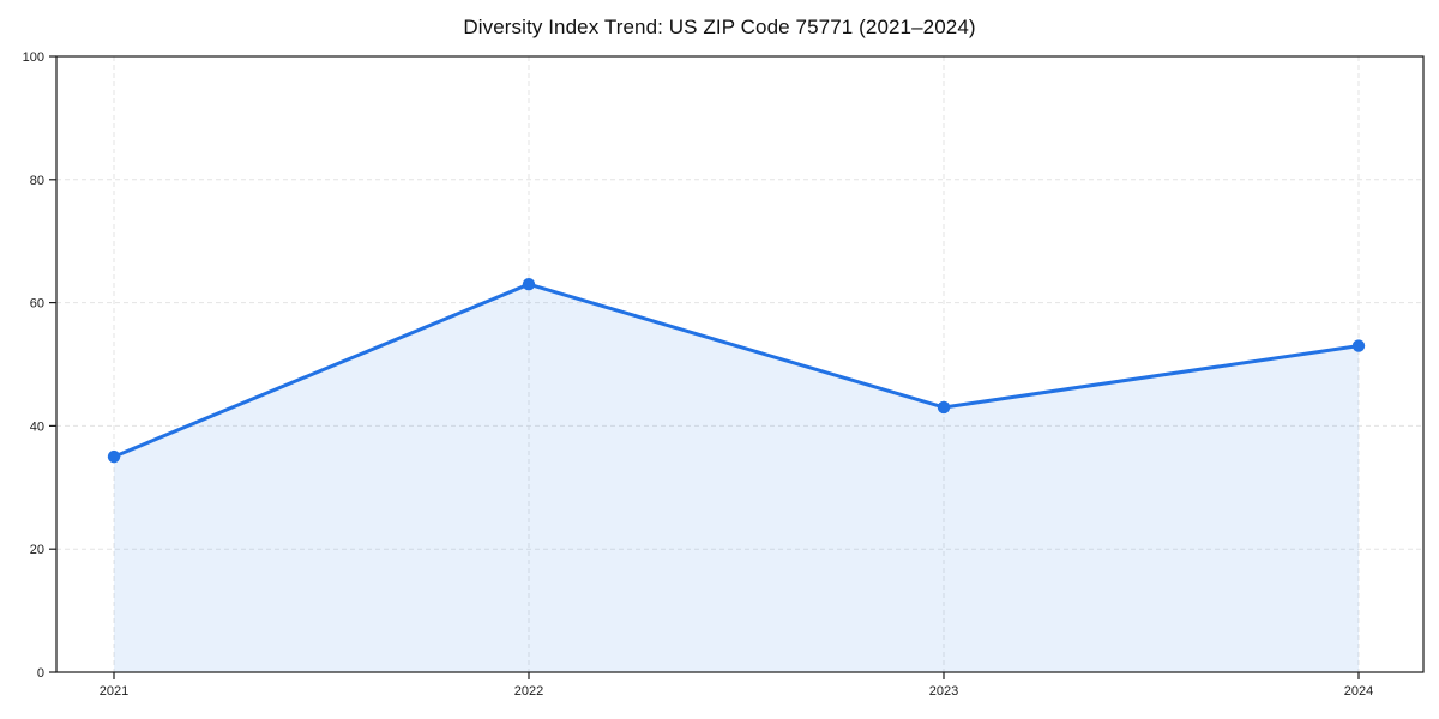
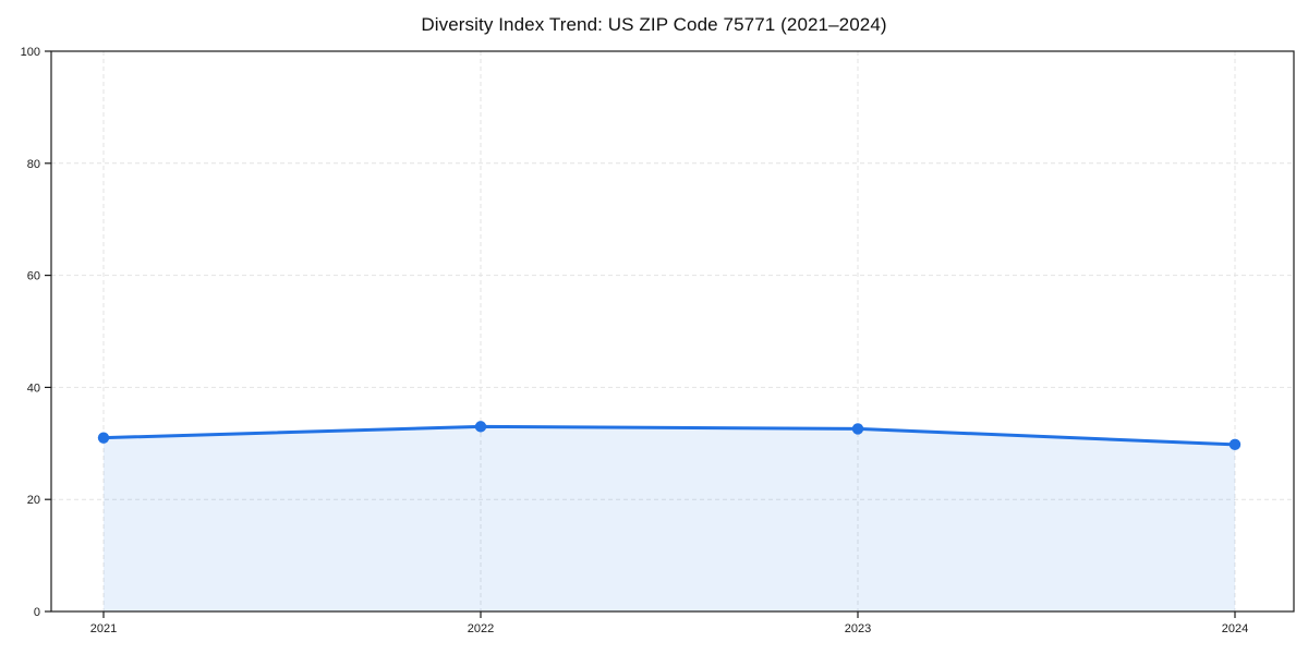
2021: 35 -> 31
2022: 63 -> 33
2023: 43 -> 33
2024: 53 -> 30
